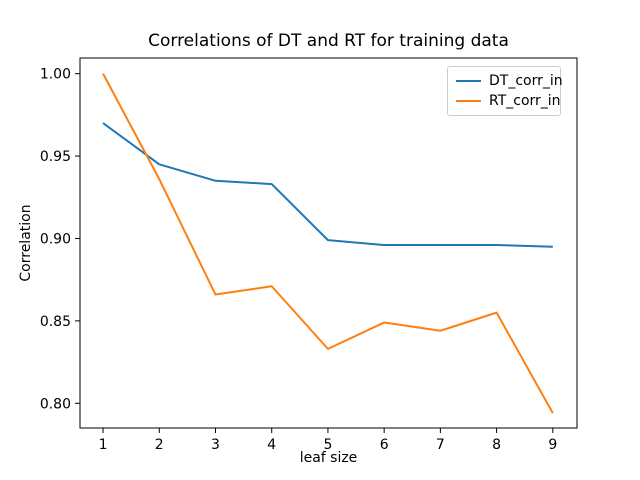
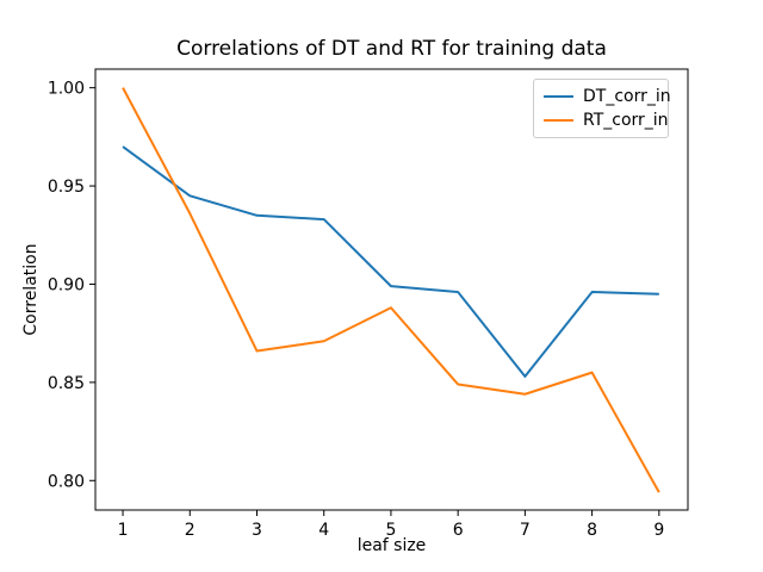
RT_corr_in/5: 0.833 -> 0.888
DT_corr_in/7: 0.896 -> 0.853
